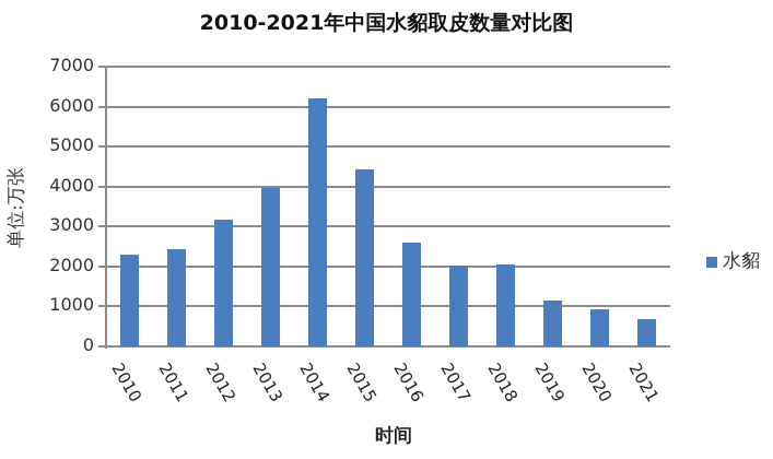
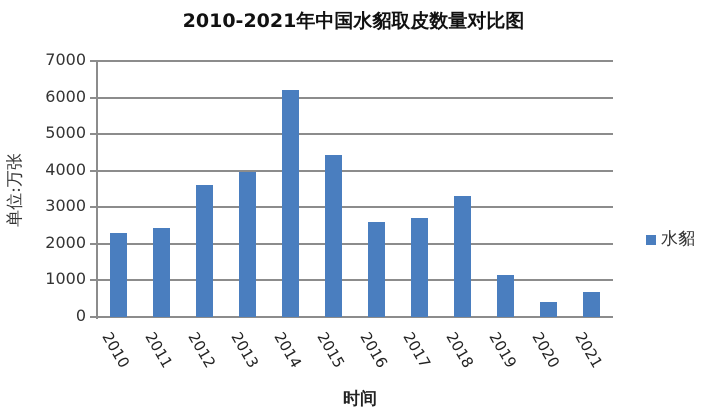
2012: 3200 -> 3600
2017: 2000 -> 2700
2018: 2100 -> 3300
2020: 900 -> 400
